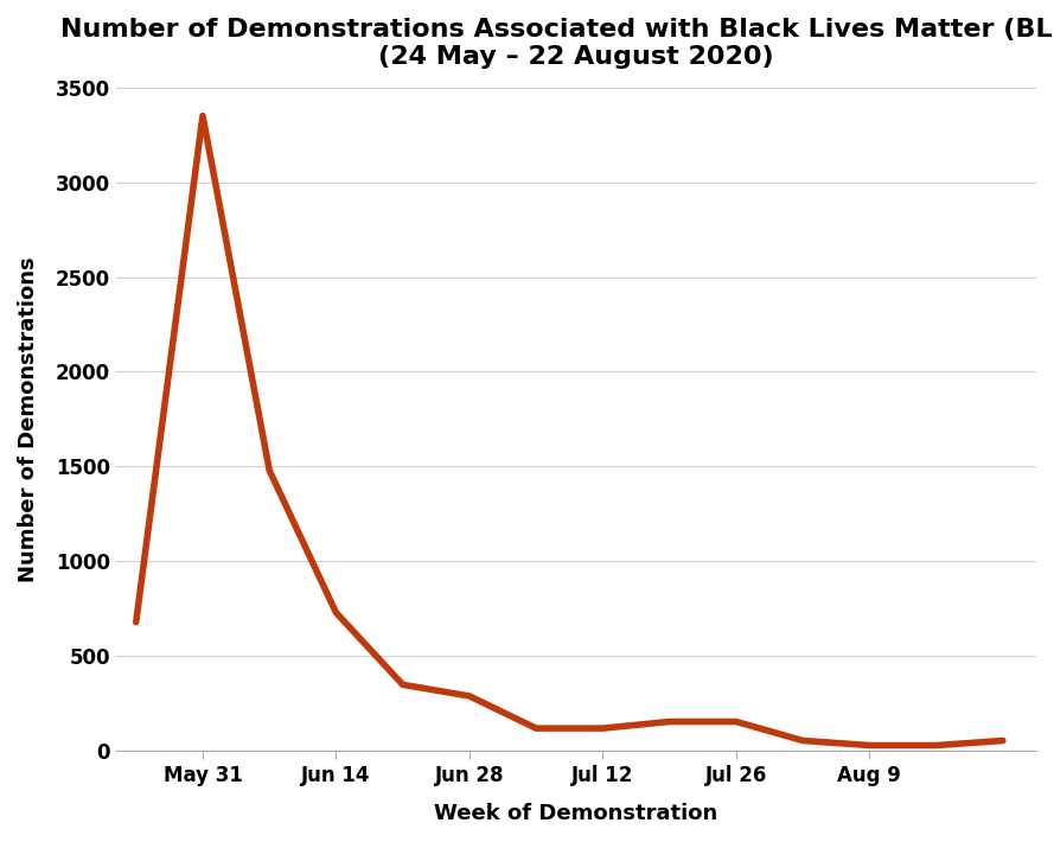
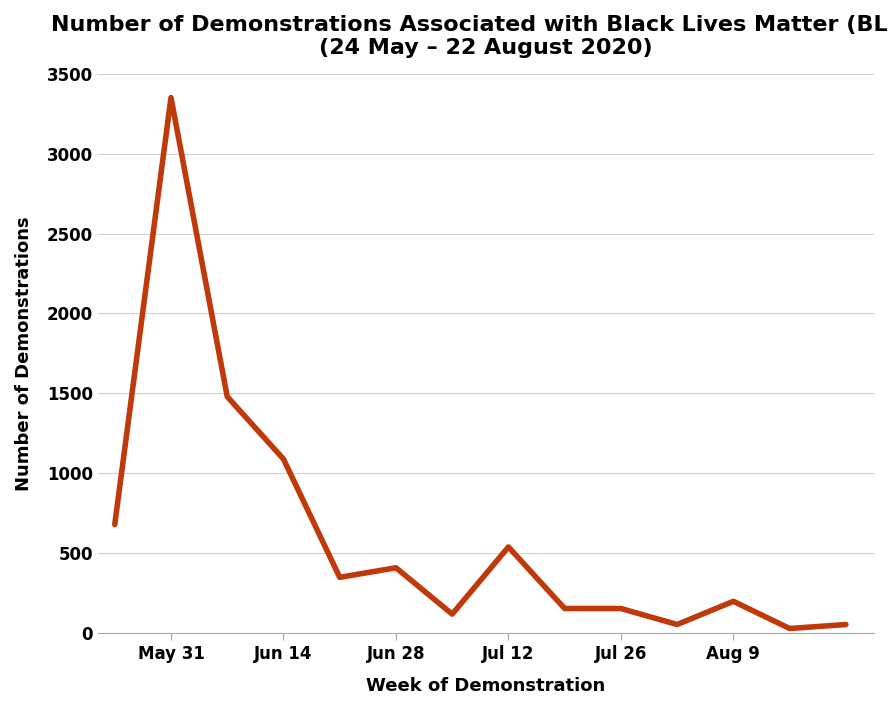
Jun 14: 730 -> 1090
Jun 28: 290 -> 410
Jul 12: 120 -> 540
Aug 9: 30 -> 200
